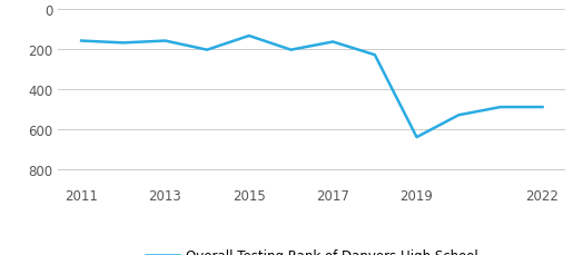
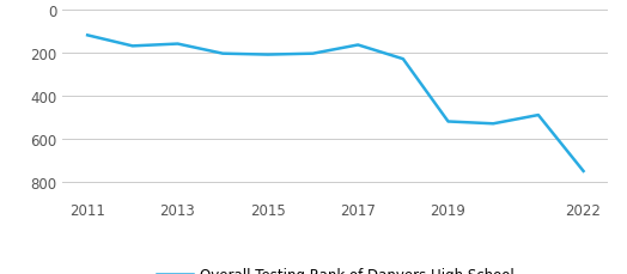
2011: 160 -> 120
2015: 140 -> 210
2019: 640 -> 520
2022: 490 -> 750
